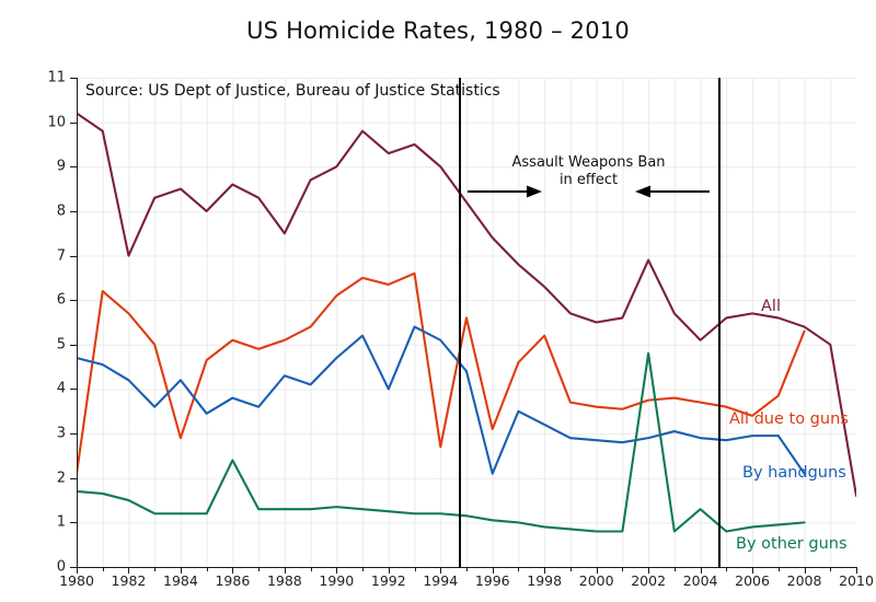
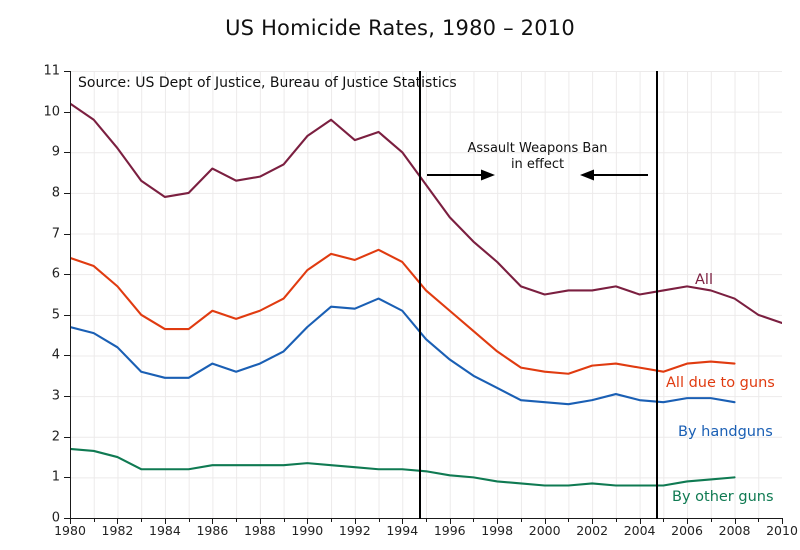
All due to guns/1980: 2.1 -> 6.4
All/1982: 7.0 -> 9.1
All/1984: 8.5 -> 7.9
All due to guns/1984: 2.9 -> 4.7
By handguns/1984: 4.2 -> 3.5
By other guns/1986: 2.4 -> 1.3
All/1988: 7.5 -> 8.4
By handguns/1988: 4.3 -> 3.8
All/1990: 9.0 -> 9.4
By handguns/1992: 4.0 -> 5.2
All due to guns/1994: 2.7 -> 6.3
All due to guns/1996: 3.1 -> 5.1
By handguns/1996: 2.1 -> 3.9
All due to guns/1998: 5.2 -> 4.1
All/2002: 6.9 -> 5.6
By other guns/2002: 4.8 -> 0.8
All/2004: 5.1 -> 5.5
By other guns/2004: 1.3 -> 0.8
All due to guns/2006: 3.4 -> 3.8
All due to guns/2008: 5.3 -> 3.8
By handguns/2008: 2.1 -> 2.9
All/2010: 1.6 -> 4.8
